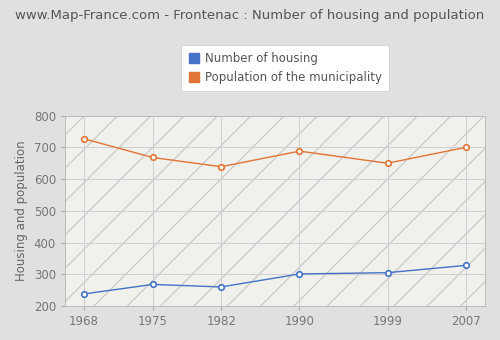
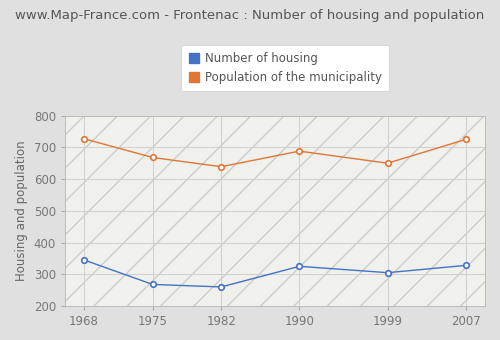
Number of housing/1968: 238 -> 345
Number of housing/1990: 301 -> 325
Population of the municipality/2007: 700 -> 725
